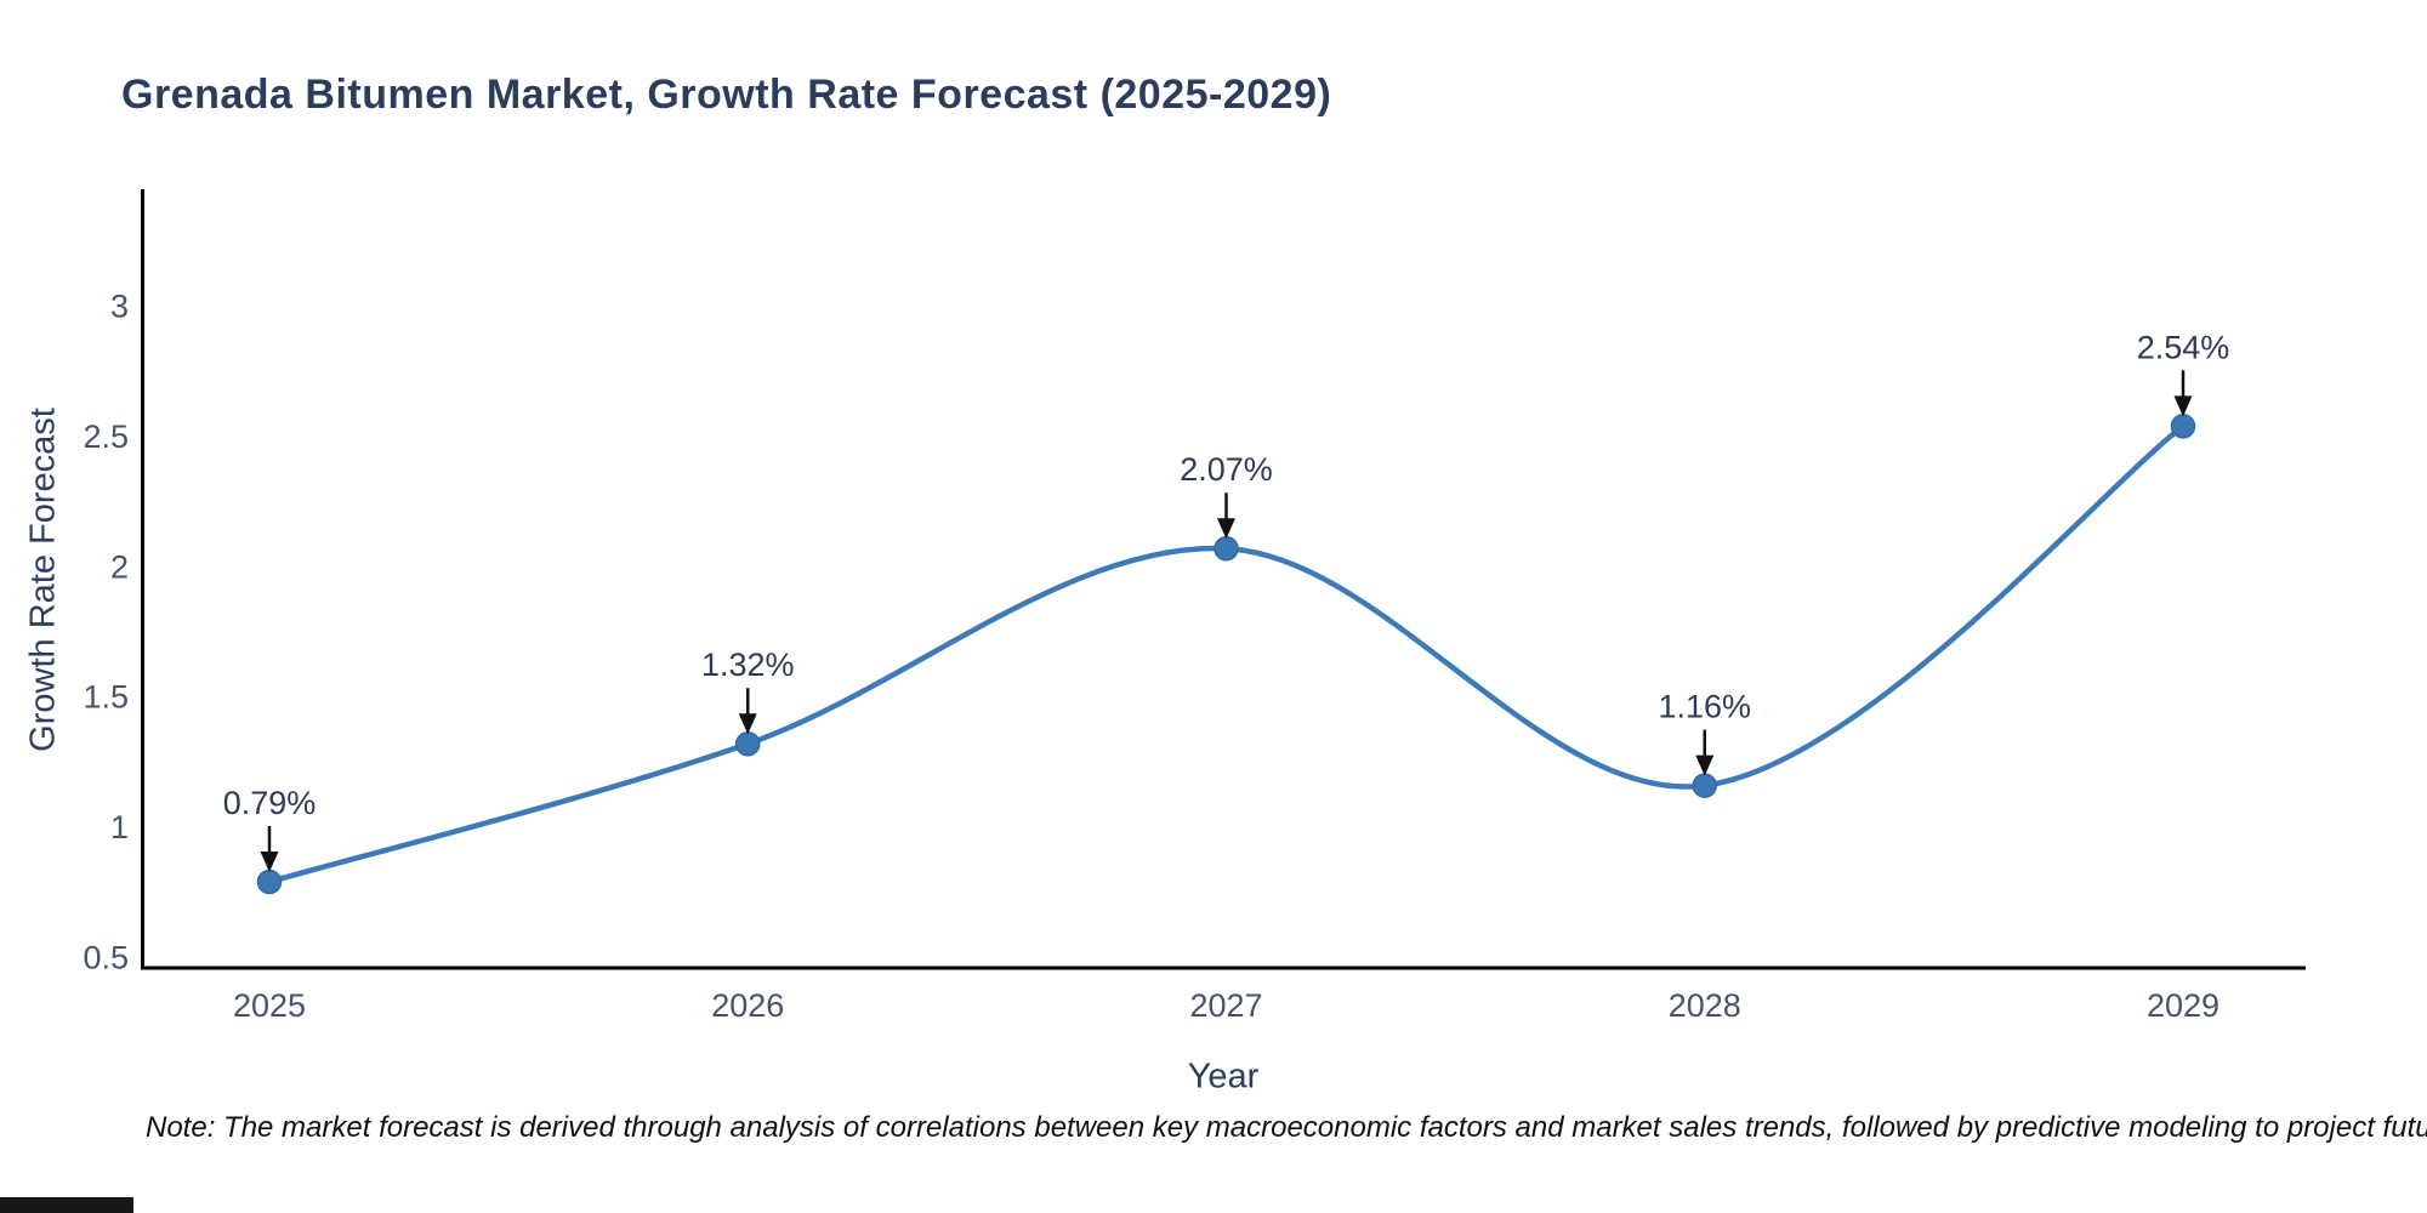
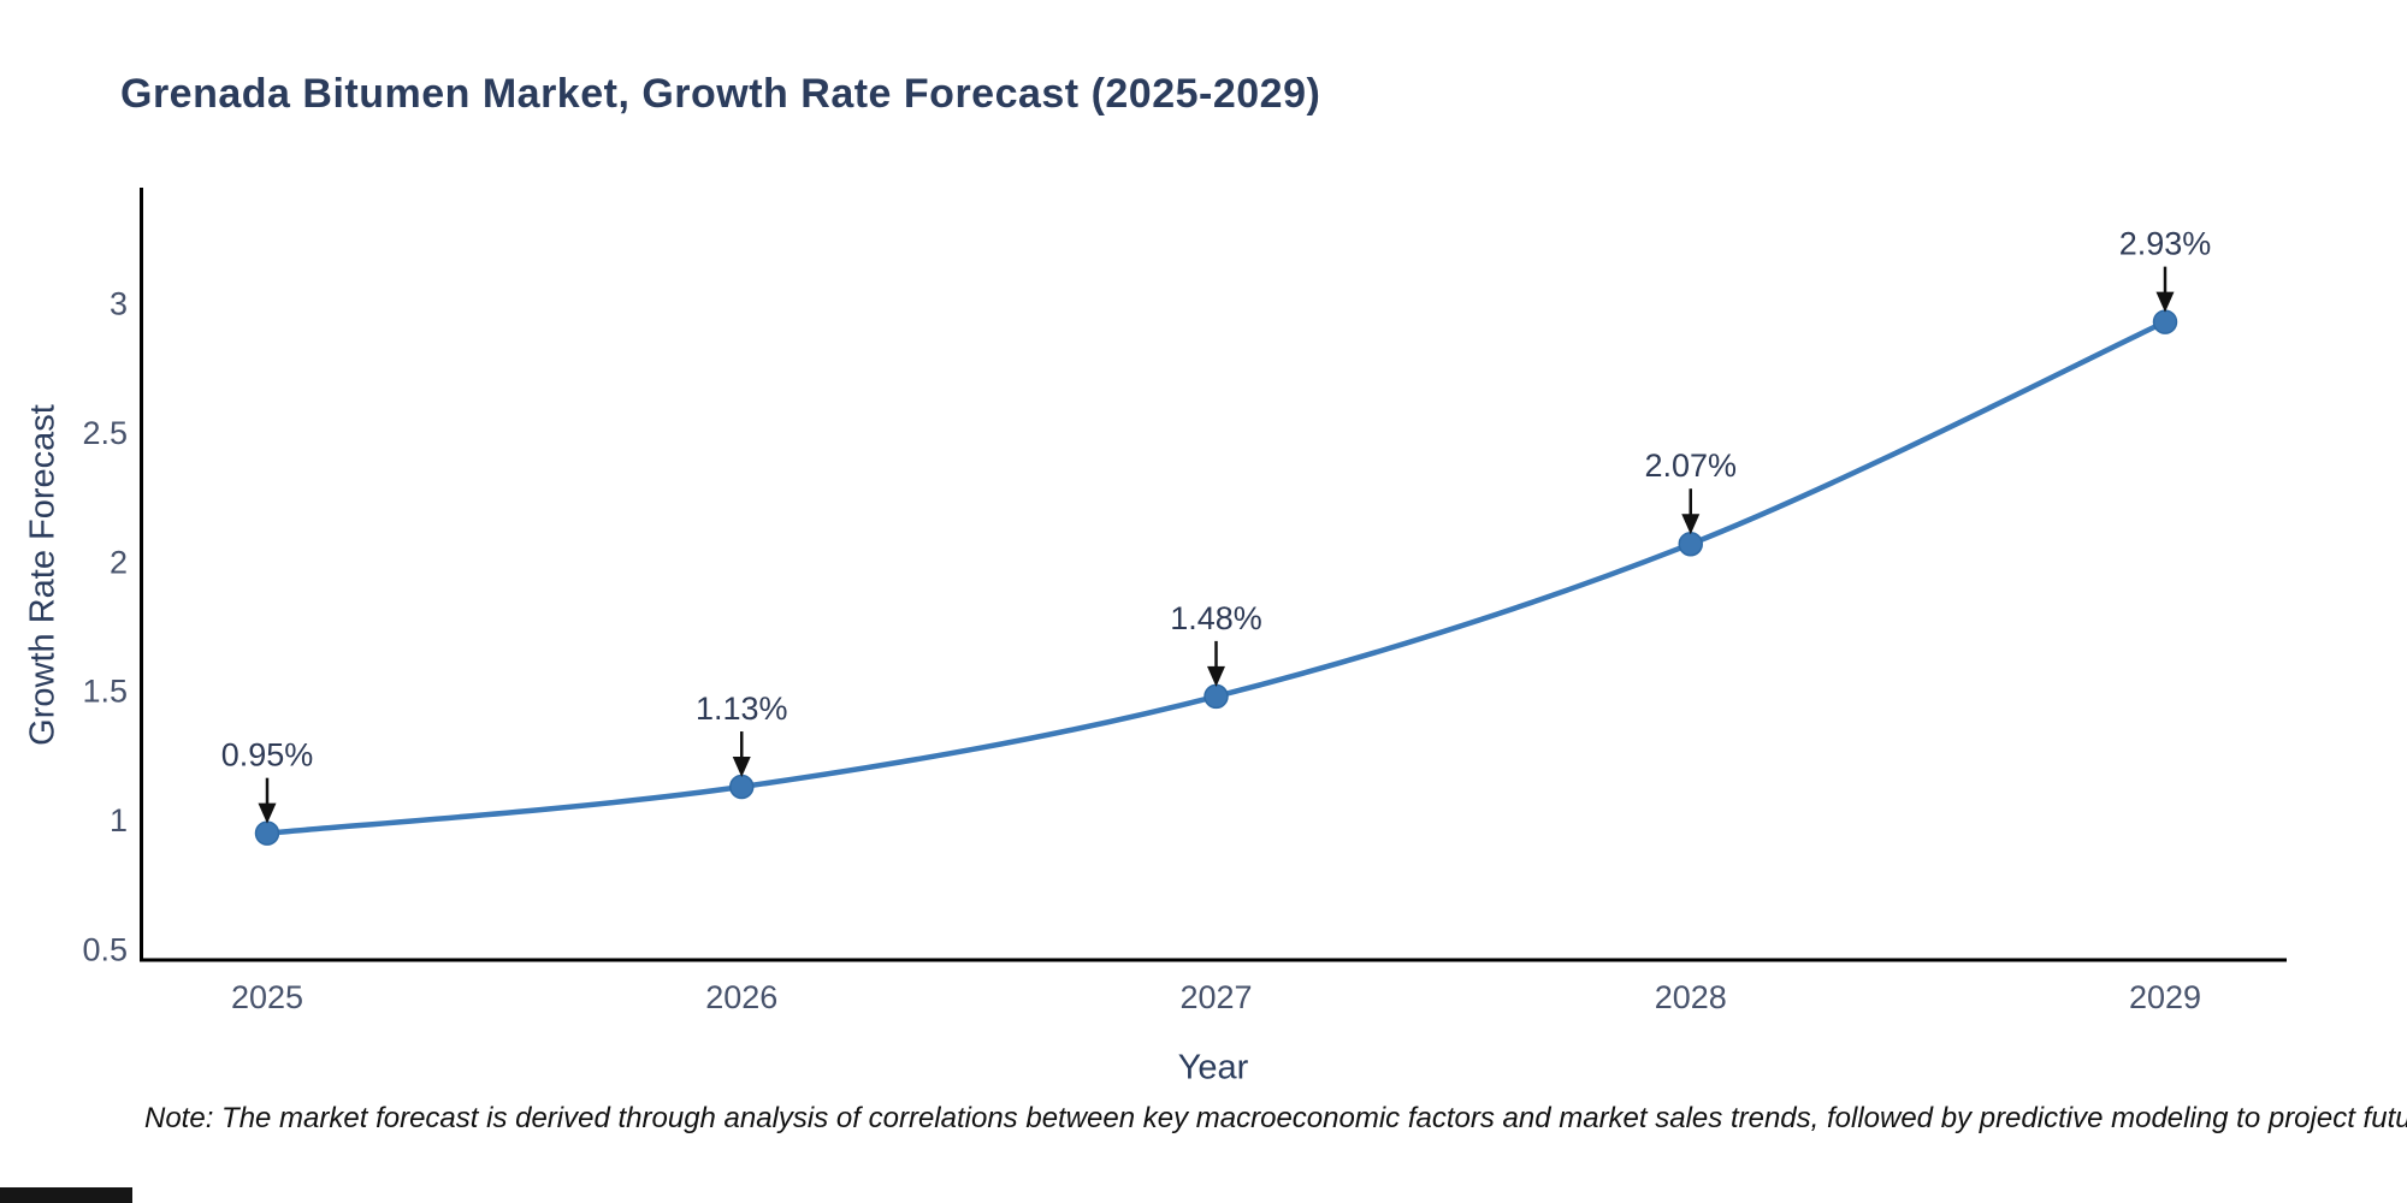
2025: 0.79% -> 0.95%
2026: 1.32% -> 1.13%
2027: 2.07% -> 1.48%
2028: 1.16% -> 2.07%
2029: 2.54% -> 2.93%
